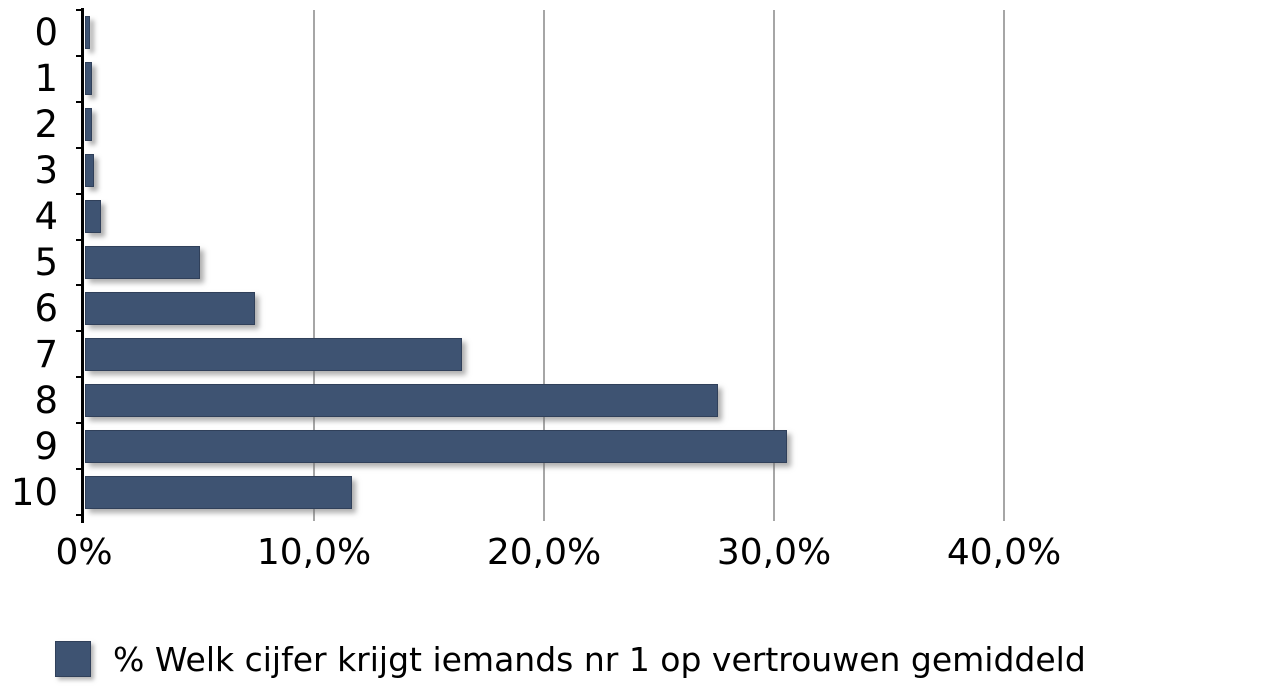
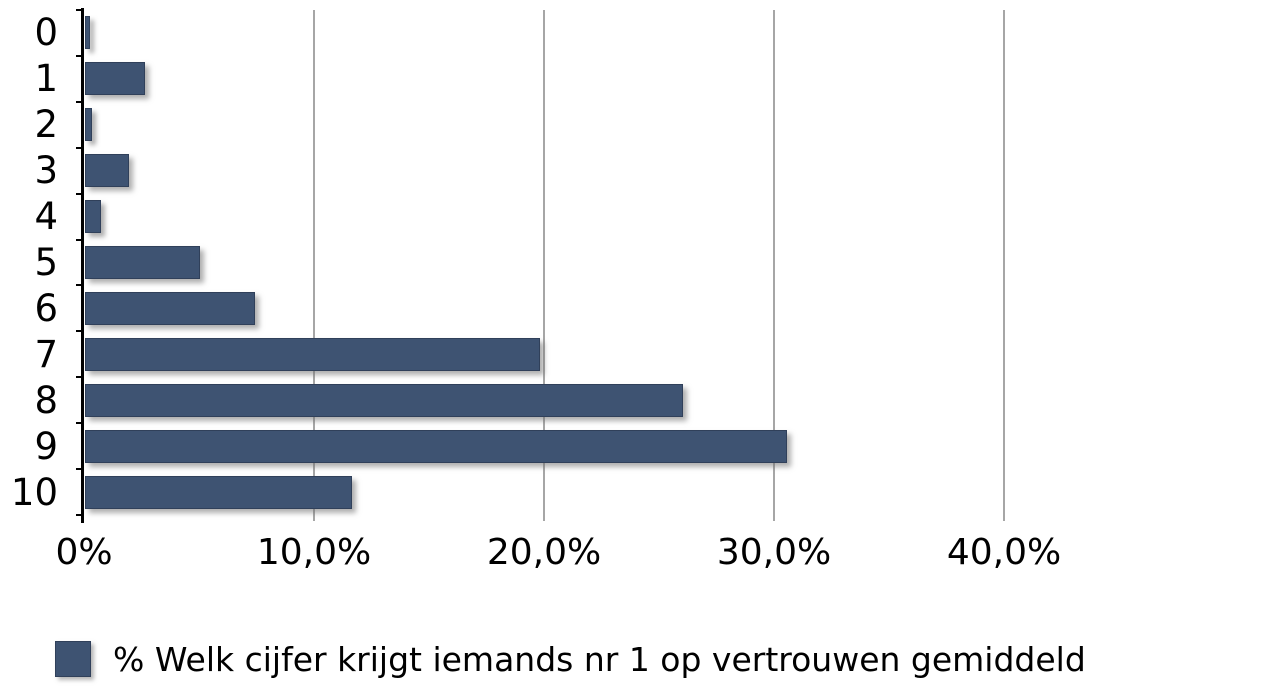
1: 0,3% -> 2,6%
3: 0,4% -> 1,9%
7: 16,4% -> 19,8%
8: 27,5% -> 26,0%
